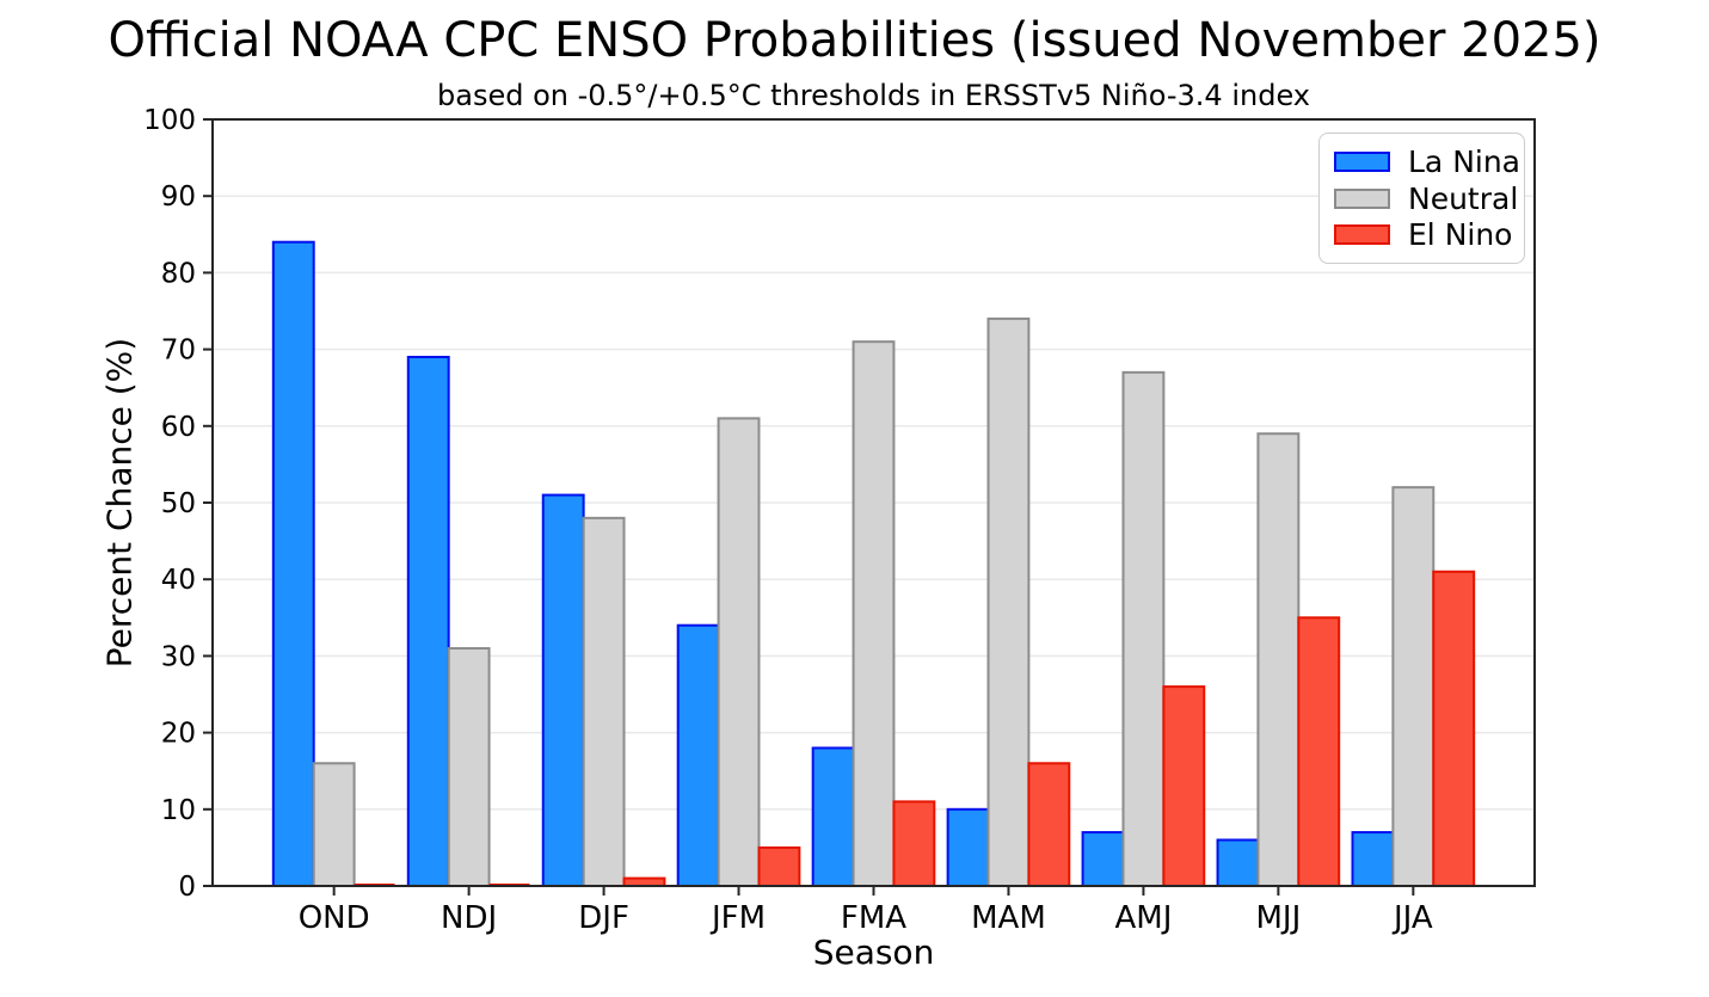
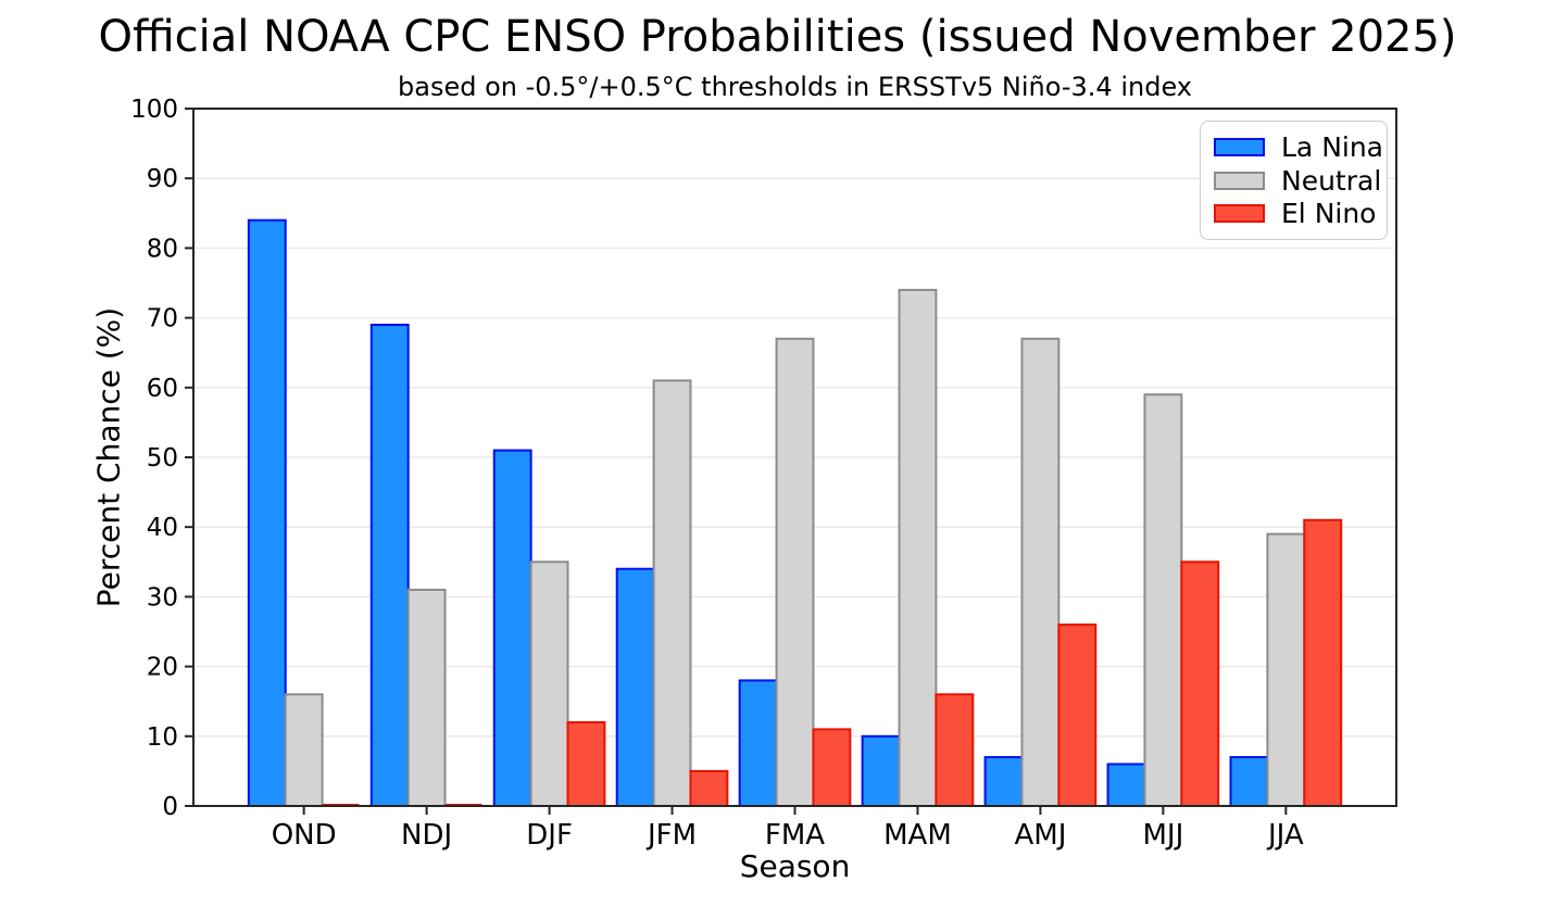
Neutral/DJF: 48 -> 35
El Nino/DJF: 1 -> 12
Neutral/FMA: 71 -> 67
Neutral/JJA: 52 -> 39
